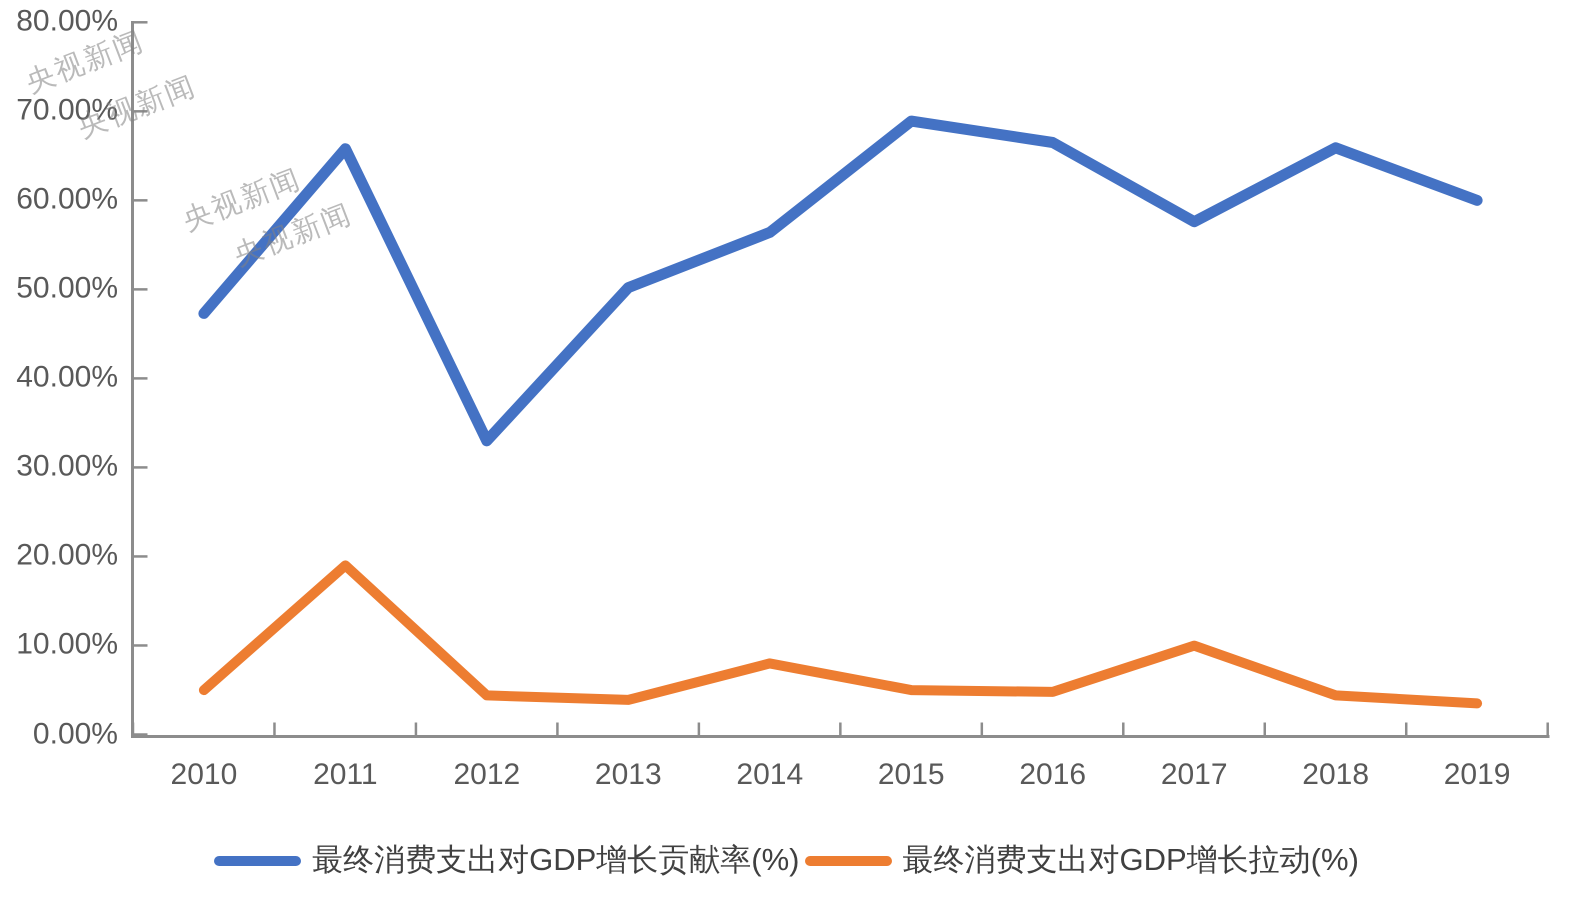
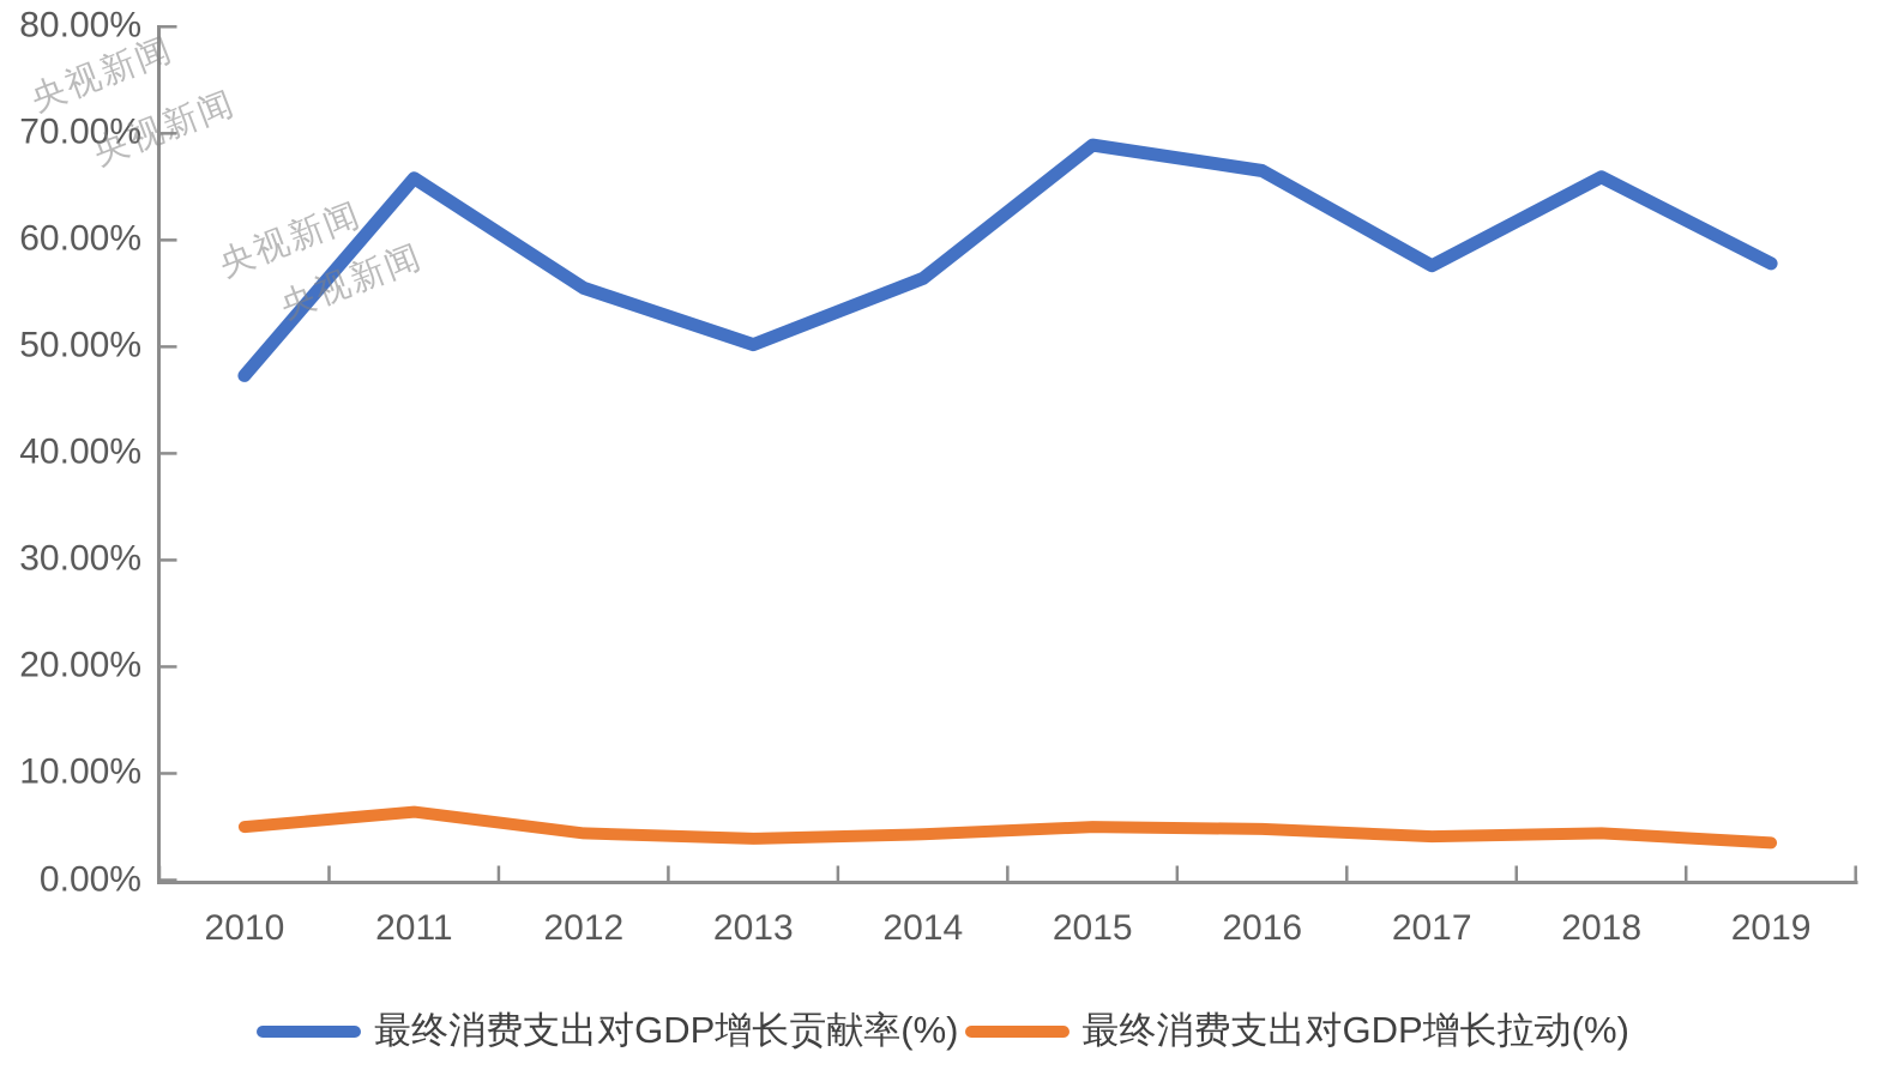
最终消费支出对GDP增长拉动(%)/2011: 19% -> 6%
最终消费支出对GDP增长贡献率(%)/2012: 33% -> 56%
最终消费支出对GDP增长拉动(%)/2014: 8% -> 4%
最终消费支出对GDP增长拉动(%)/2017: 10% -> 4%
最终消费支出对GDP增长贡献率(%)/2019: 60% -> 58%
